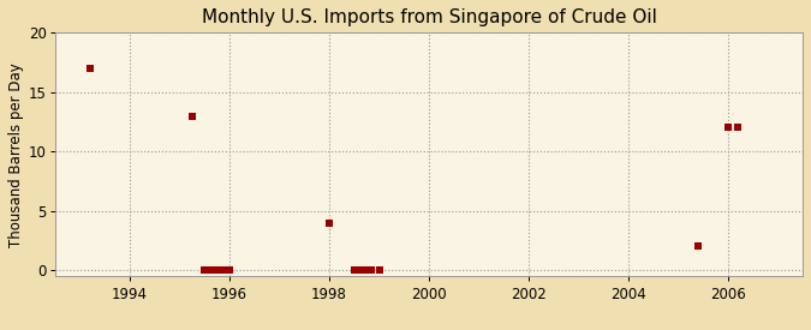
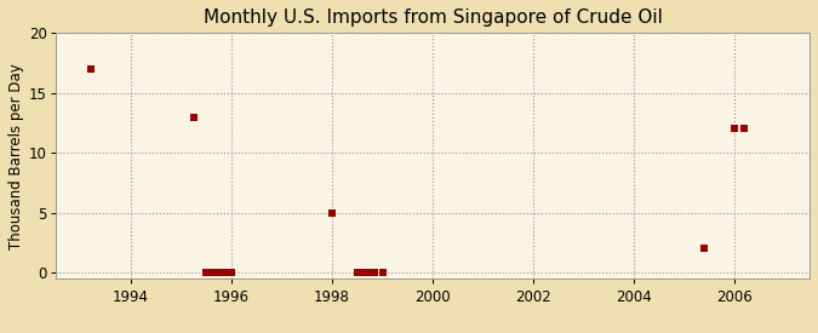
1998: 4 -> 5
